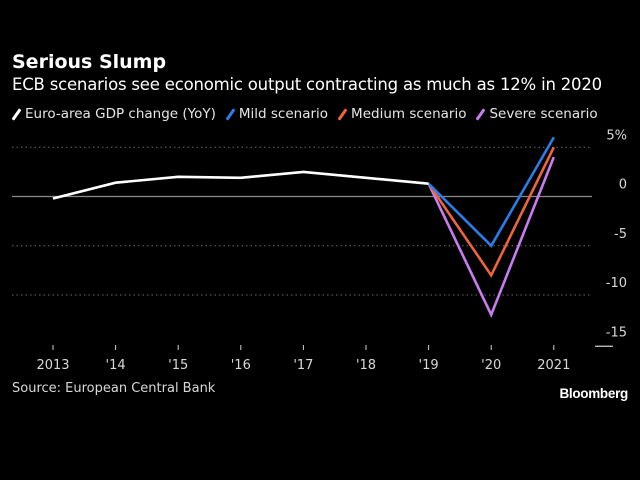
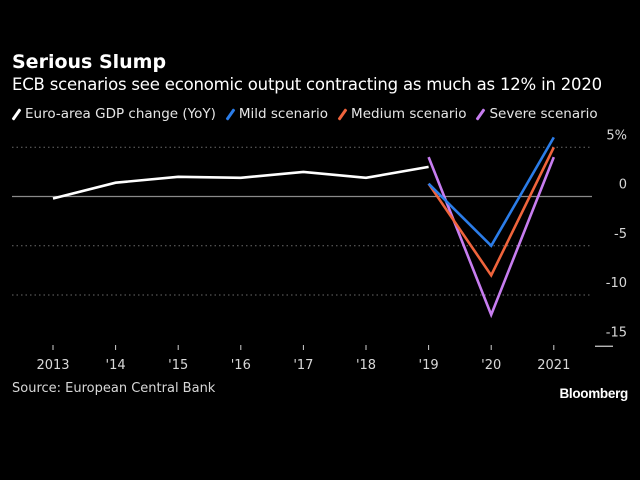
Euro-area GDP change (YoY)/'19: 1% -> 3%
Severe scenario/'19: 1% -> 4%
